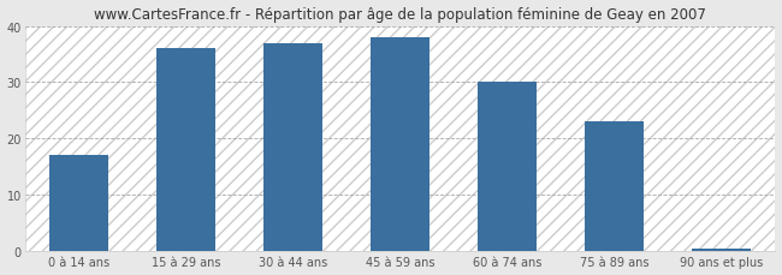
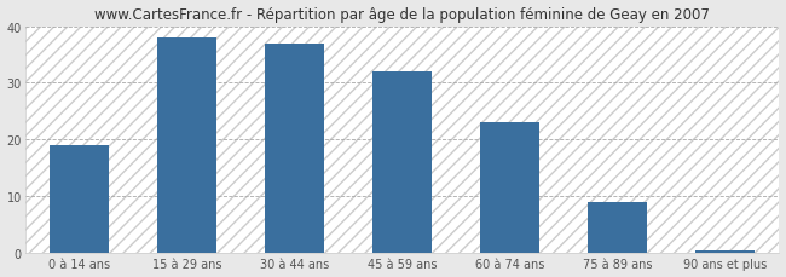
0 à 14 ans: 17.0 -> 19.0
15 à 29 ans: 36.0 -> 38.0
45 à 59 ans: 38.0 -> 32.0
60 à 74 ans: 30.0 -> 23.0
75 à 89 ans: 23.0 -> 9.0
